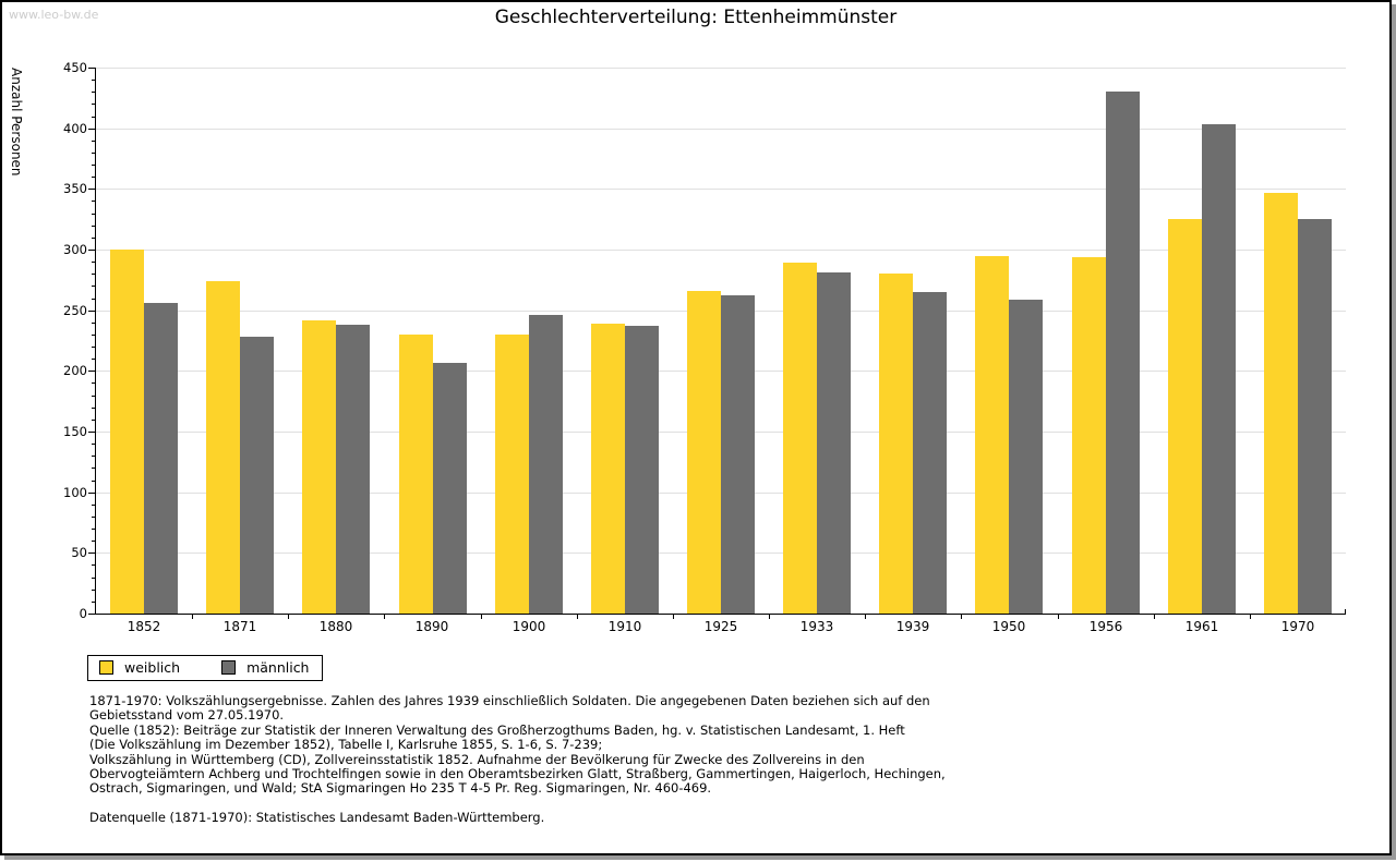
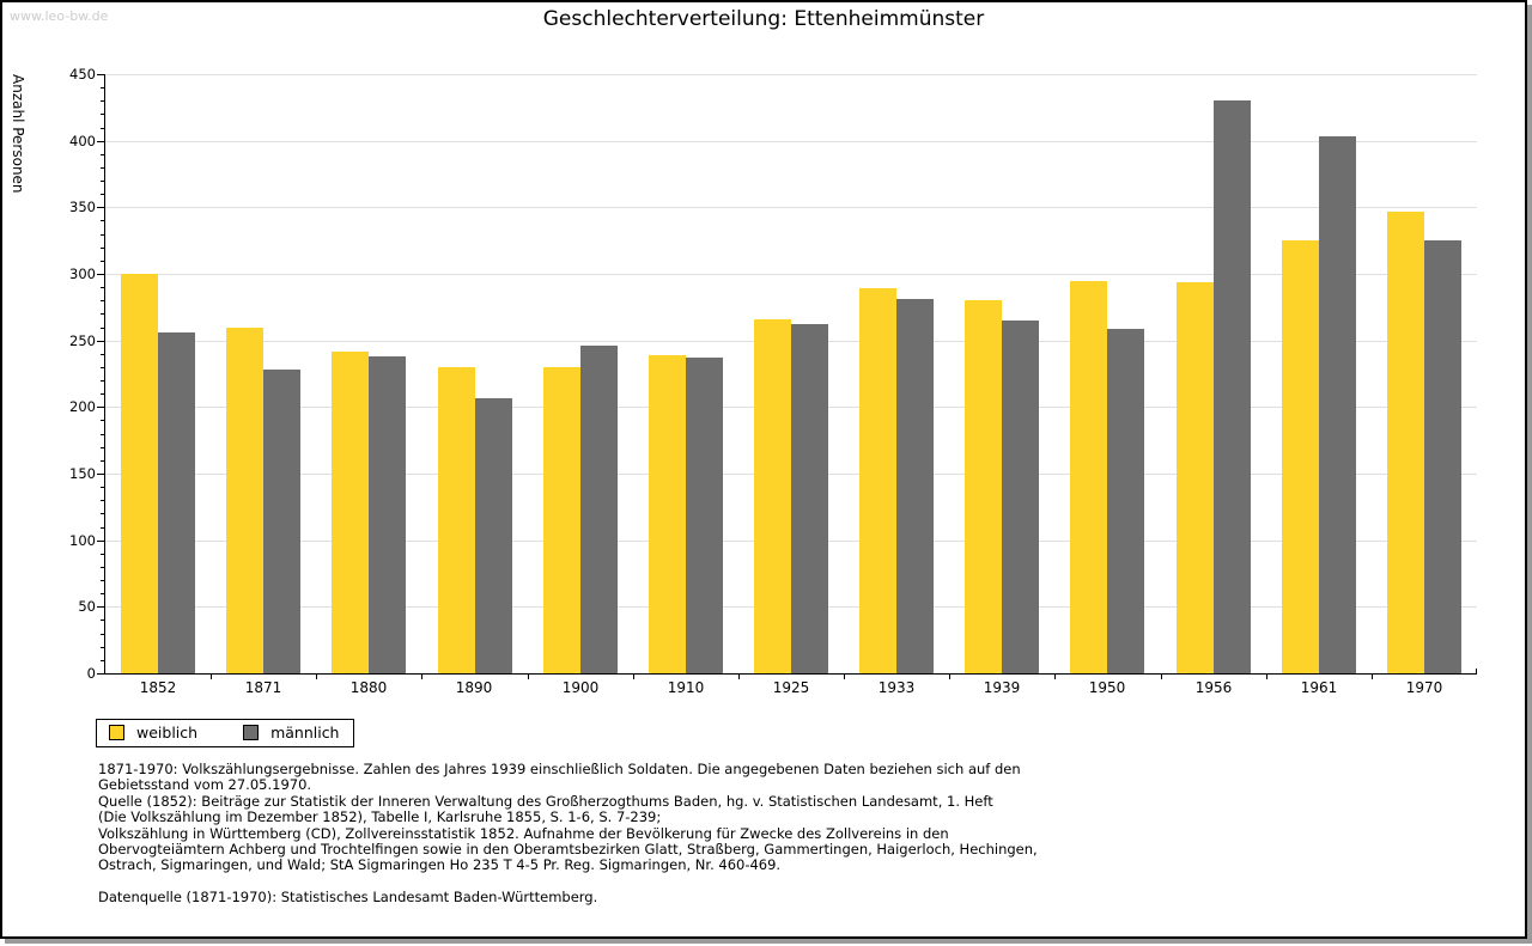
weiblich/1871: 274 -> 260
